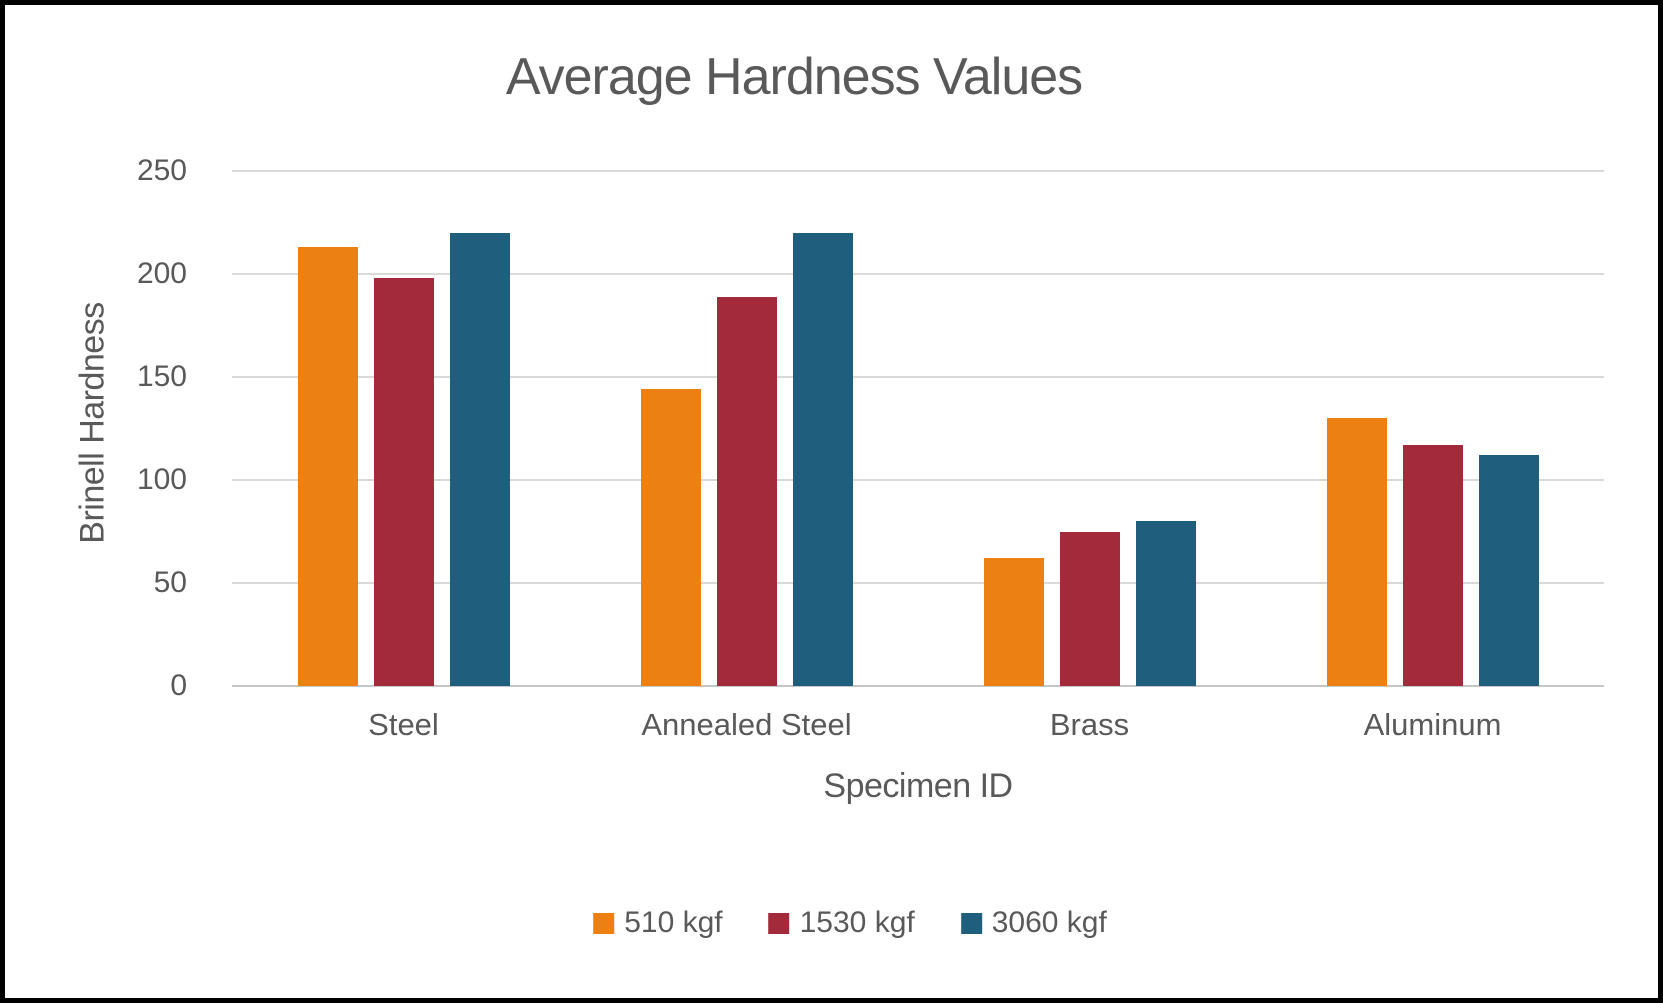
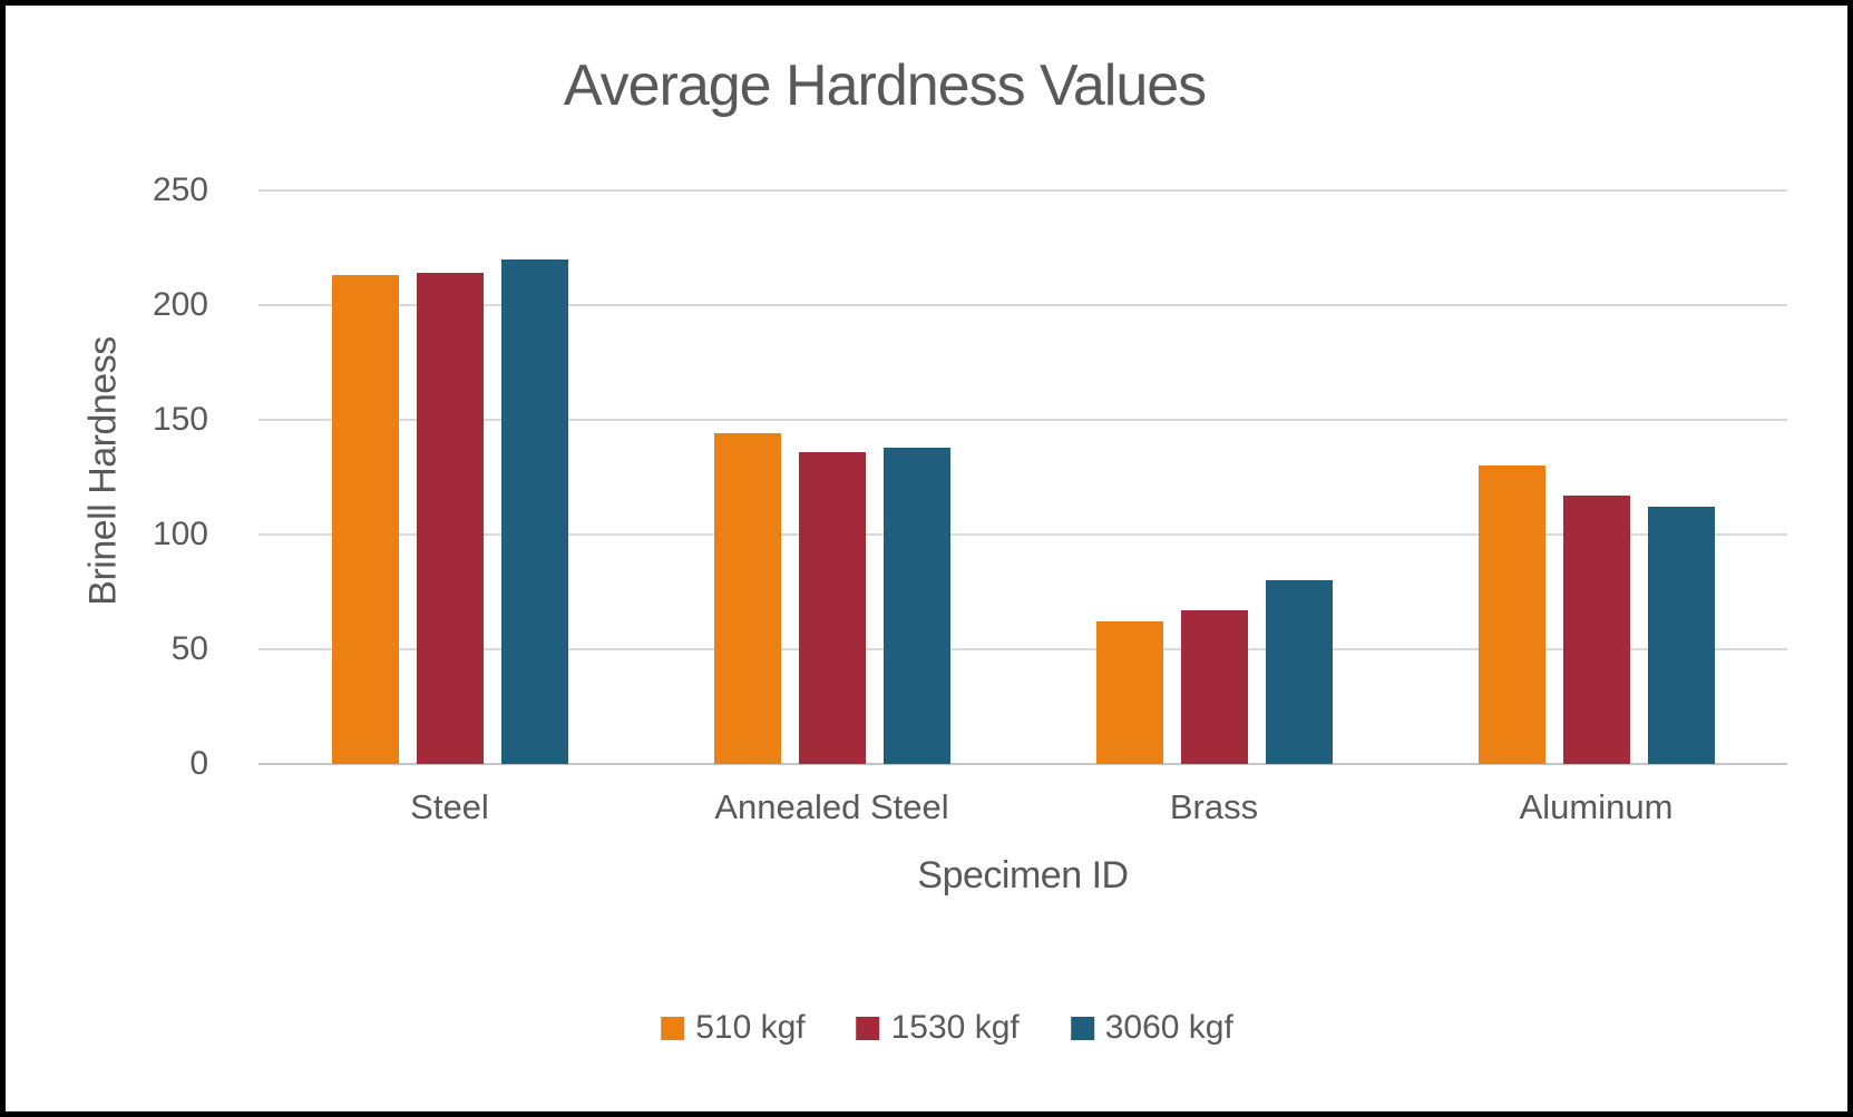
1530 kgf/Steel: 198 -> 214
1530 kgf/Annealed Steel: 189 -> 136
3060 kgf/Annealed Steel: 220 -> 138
1530 kgf/Brass: 75 -> 67
